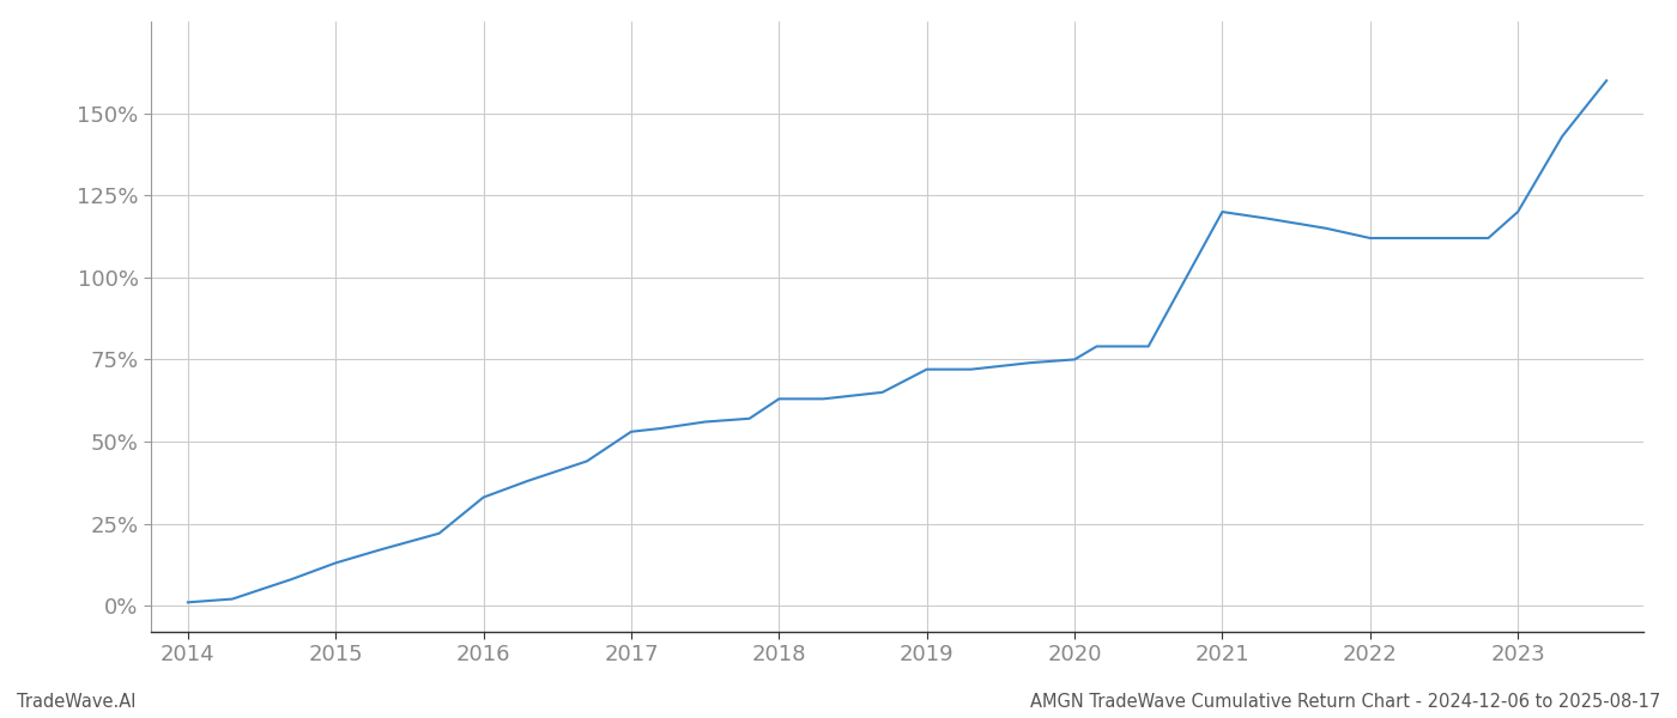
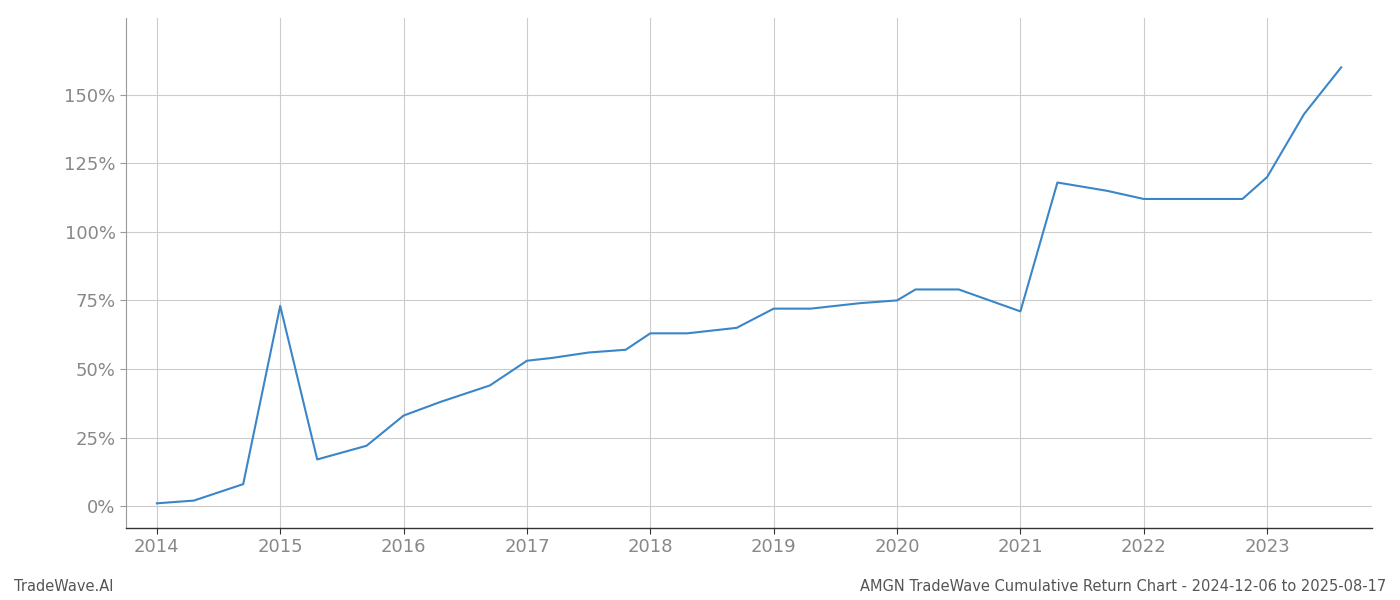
2015: 13% -> 73%
2021: 120% -> 71%
